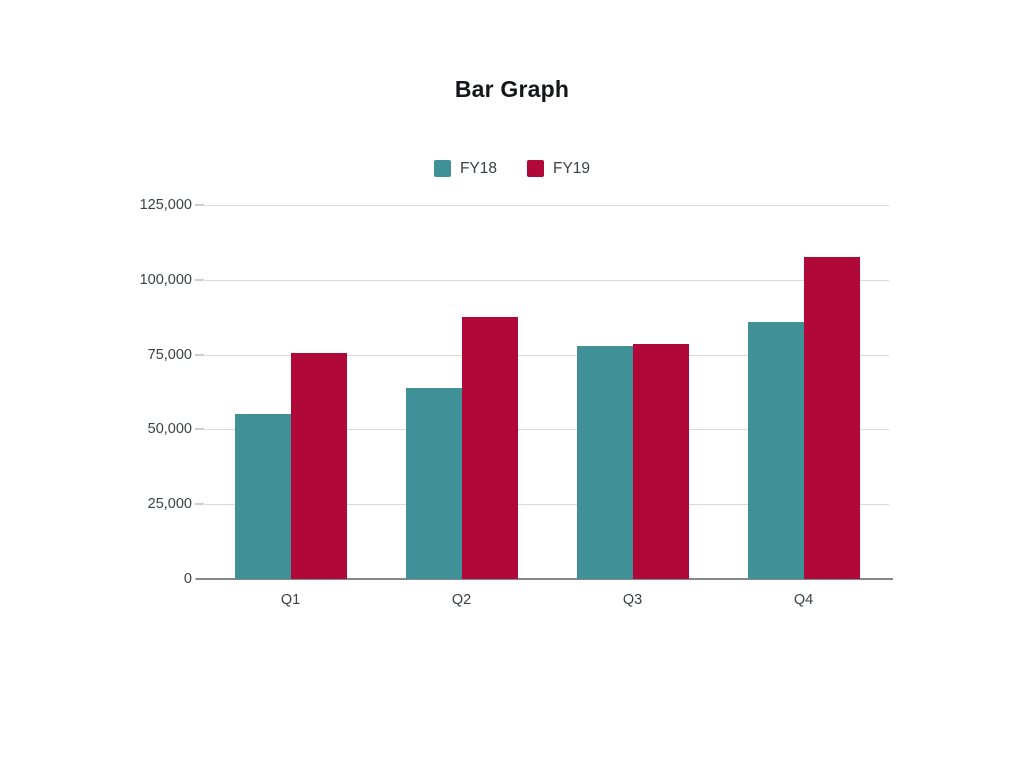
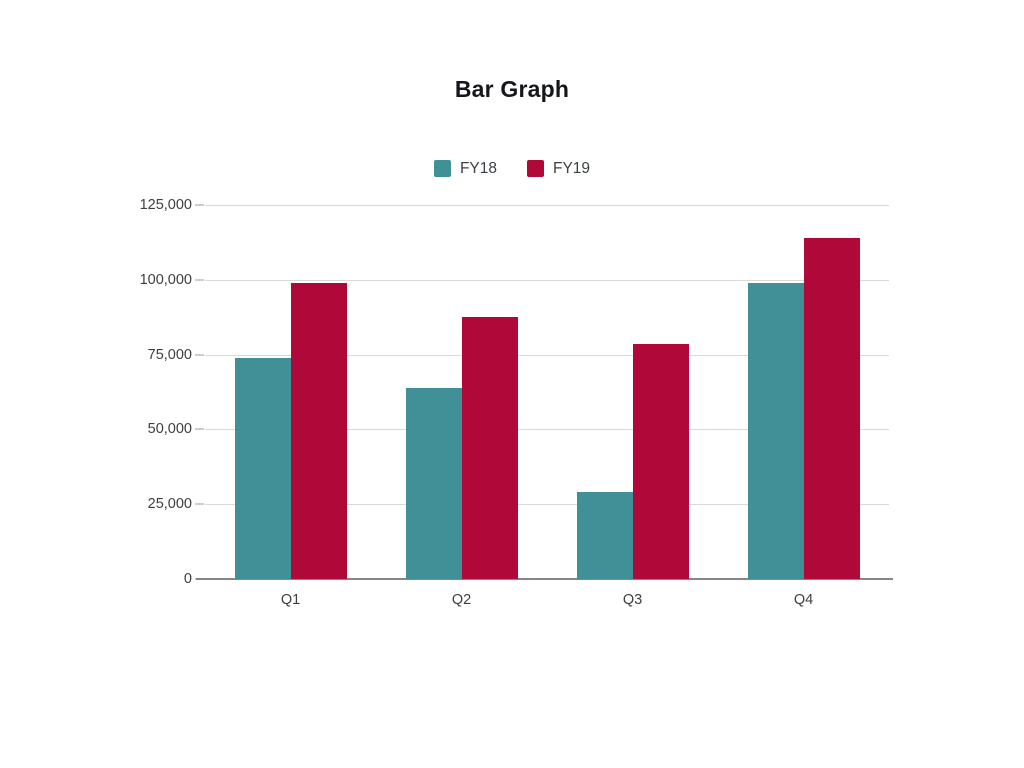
FY18/Q1: 55000 -> 74000
FY19/Q1: 76000 -> 99000
FY18/Q3: 78000 -> 29000
FY18/Q4: 86000 -> 99000
FY19/Q4: 108000 -> 114000
